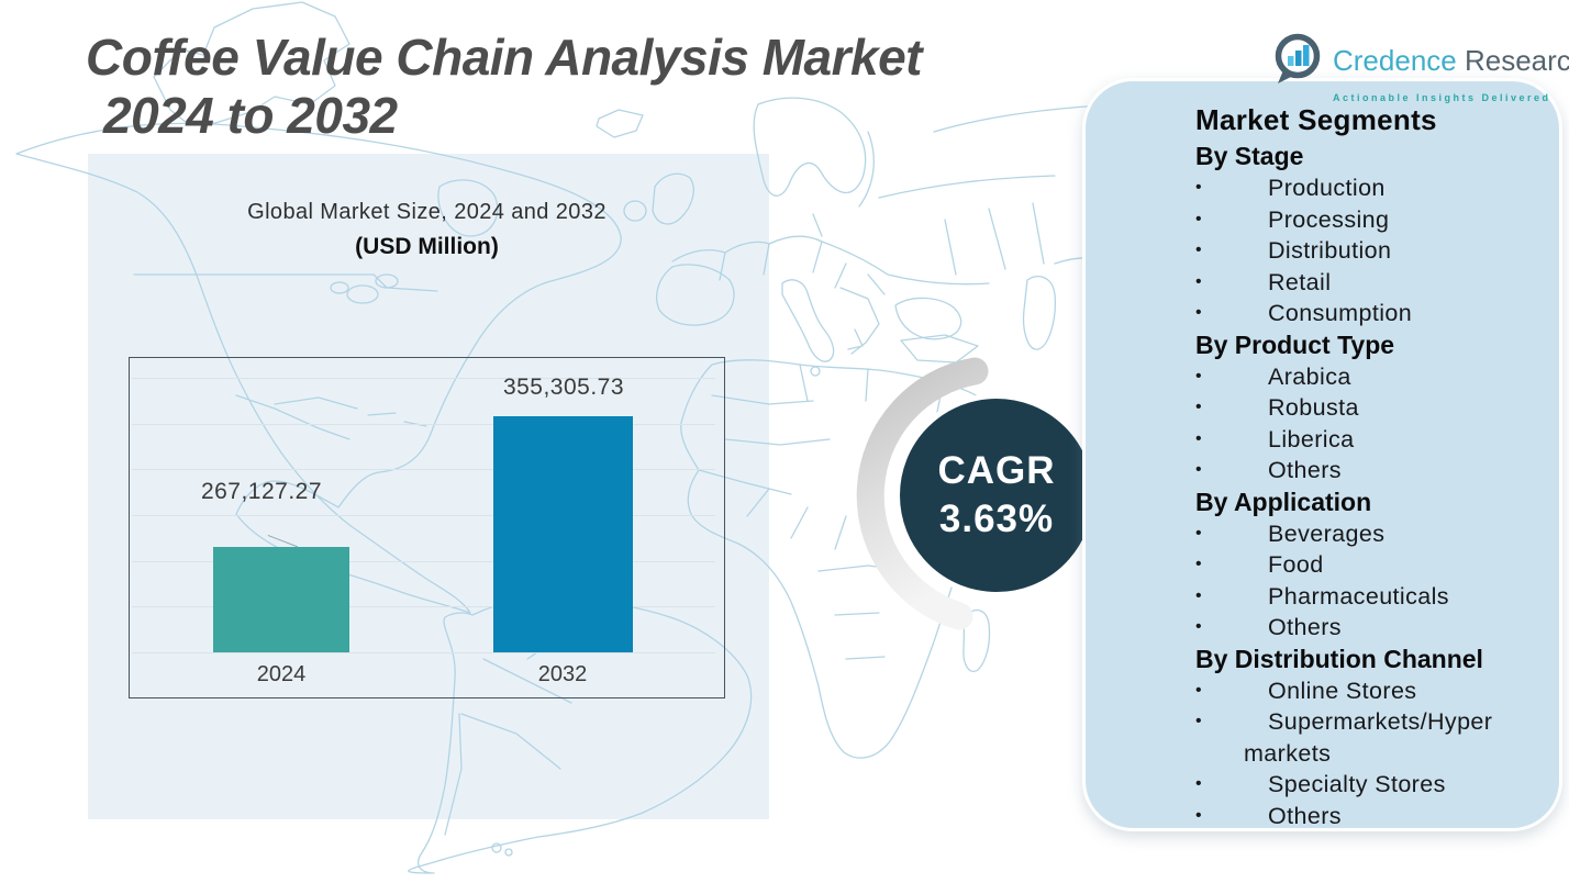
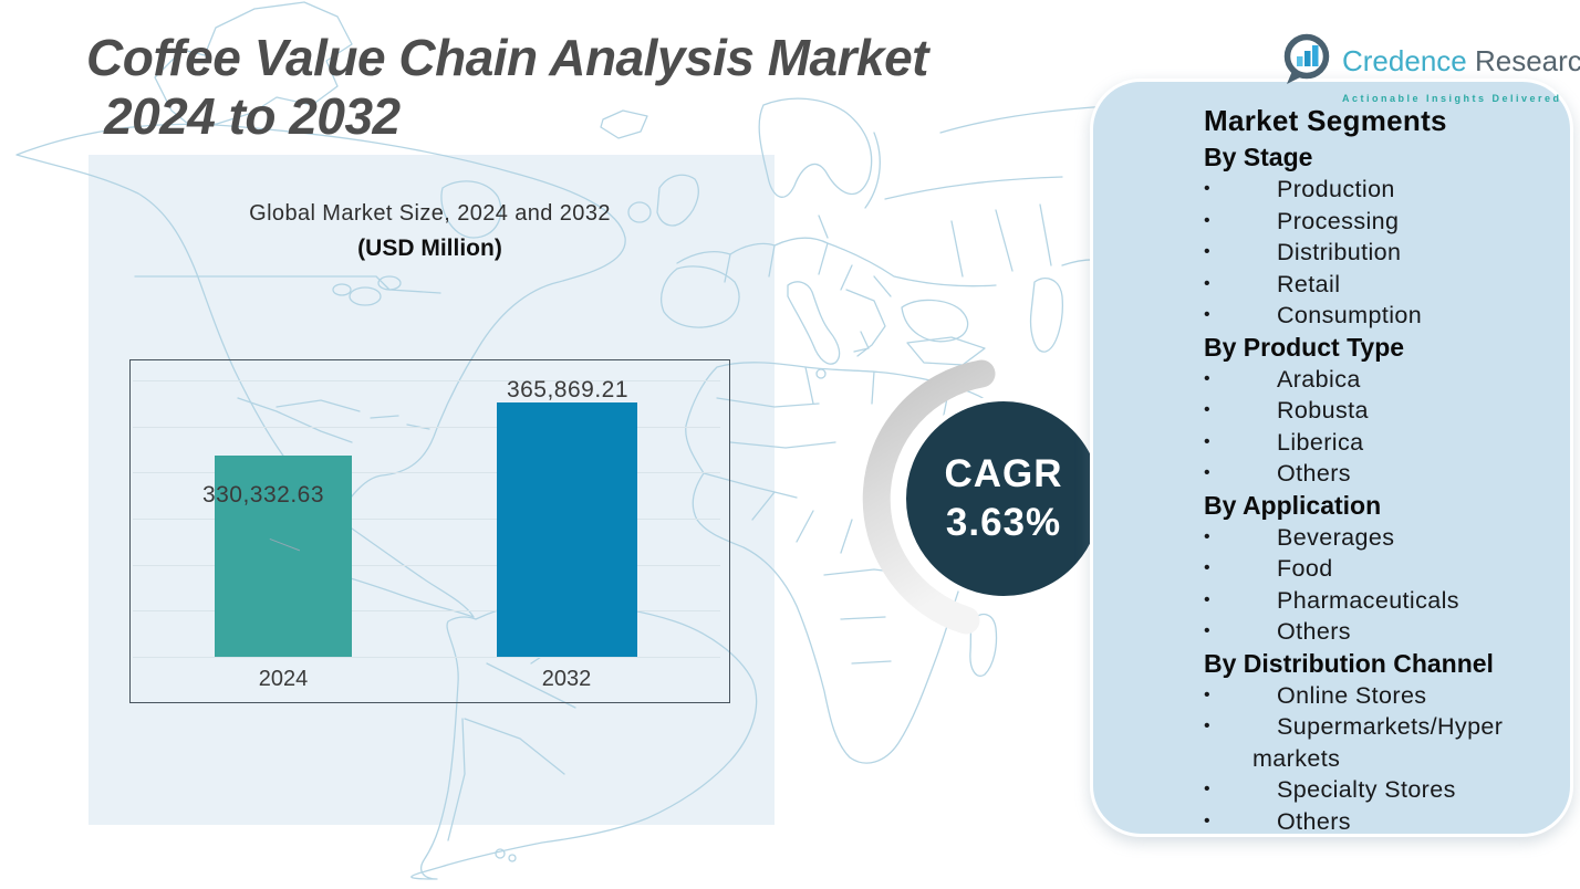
2024: 267,127.27 -> 330,332.63
2032: 355,305.73 -> 365,869.21
